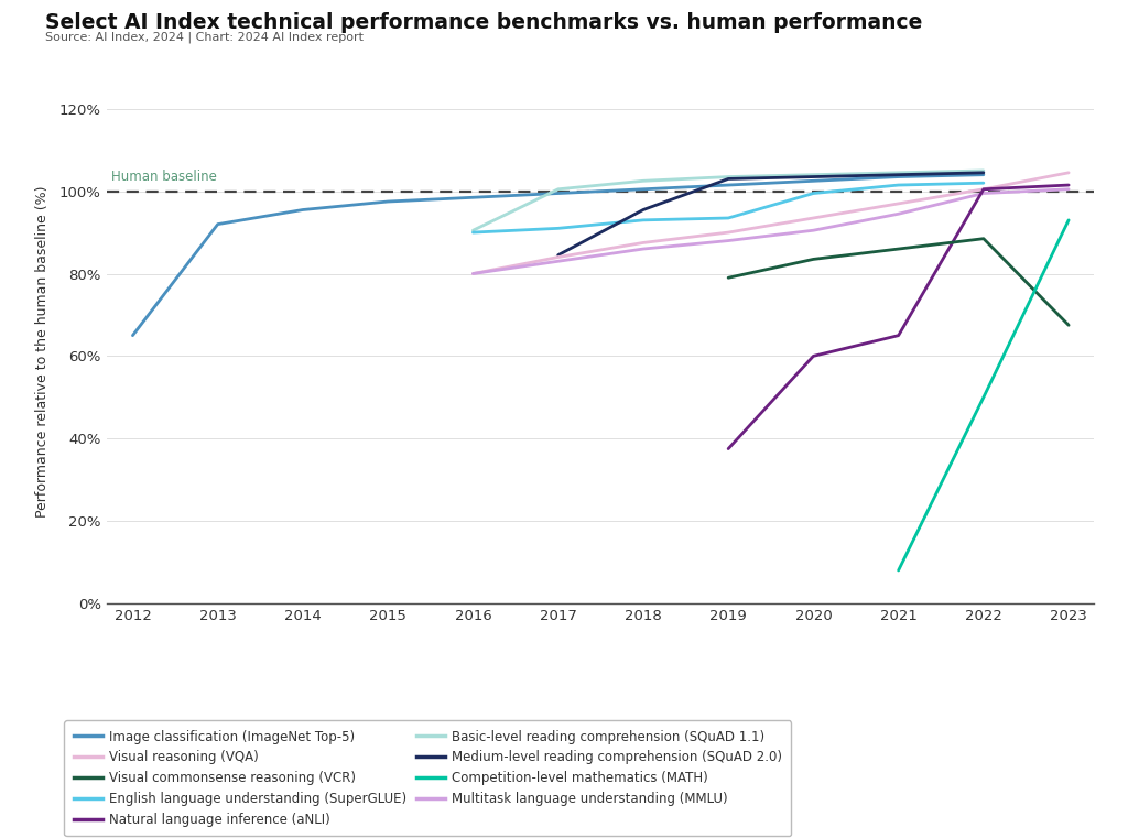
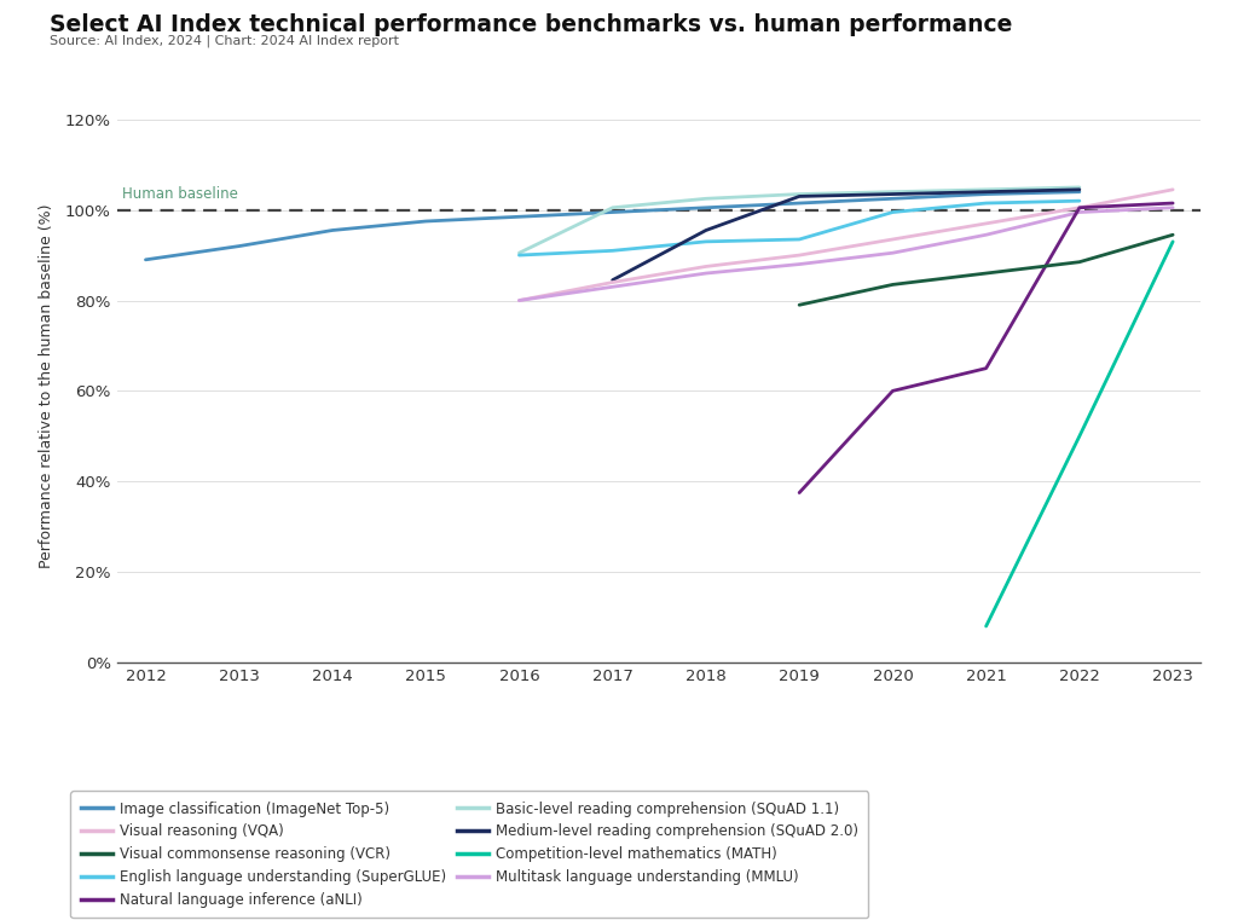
Image classification (ImageNet Top-5)/2012: 65.0% -> 89.0%
Visual commonsense reasoning (VCR)/2023: 67.5% -> 94.5%
